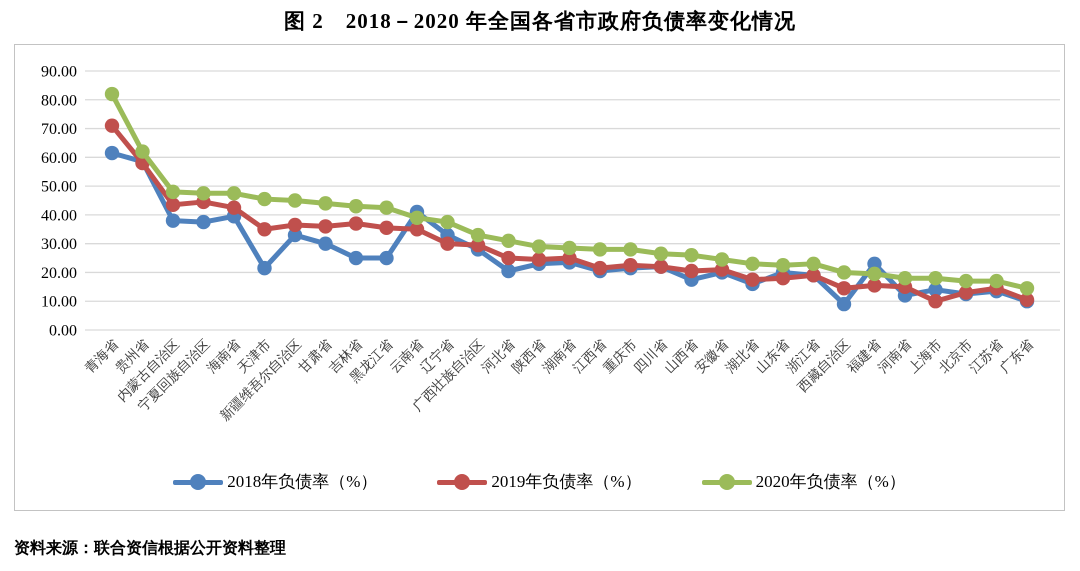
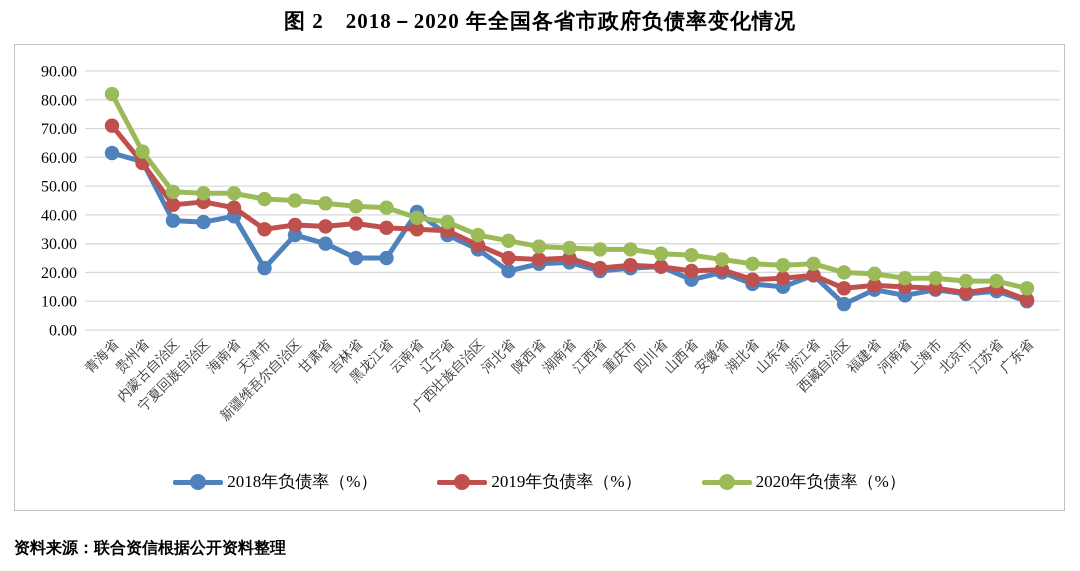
2019年负债率（%）/辽宁省: 30 -> 34
2018年负债率（%）/山东省: 20 -> 15
2018年负债率（%）/福建省: 23 -> 14
2019年负债率（%）/上海市: 10 -> 14
